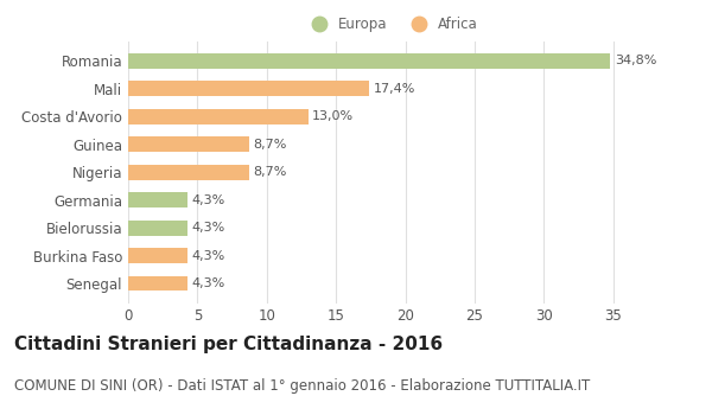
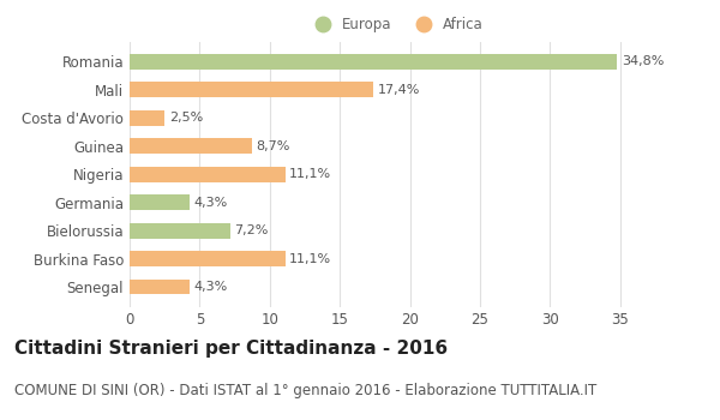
Costa d'Avorio: 13,0% -> 2,5%
Nigeria: 8,7% -> 11,1%
Bielorussia: 4,3% -> 7,2%
Burkina Faso: 4,3% -> 11,1%
